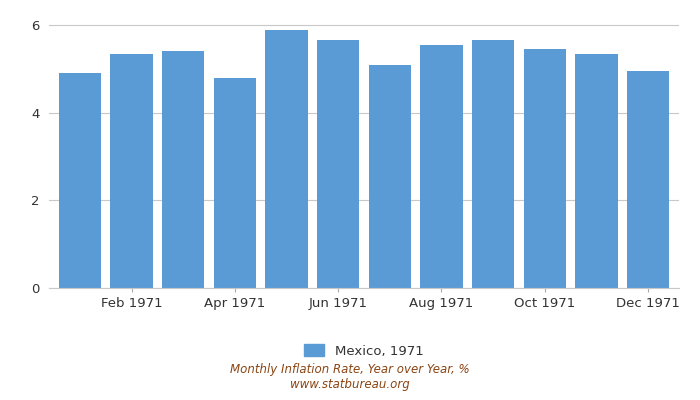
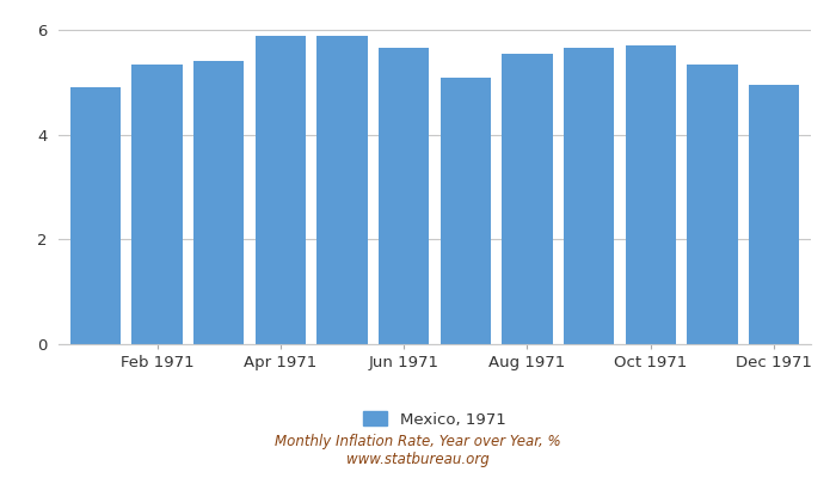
Apr 1971: 4.80 -> 5.90
Oct 1971: 5.45 -> 5.70
